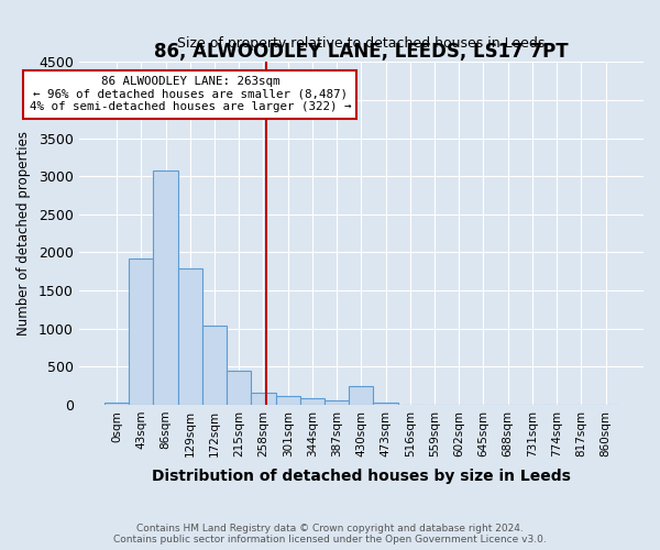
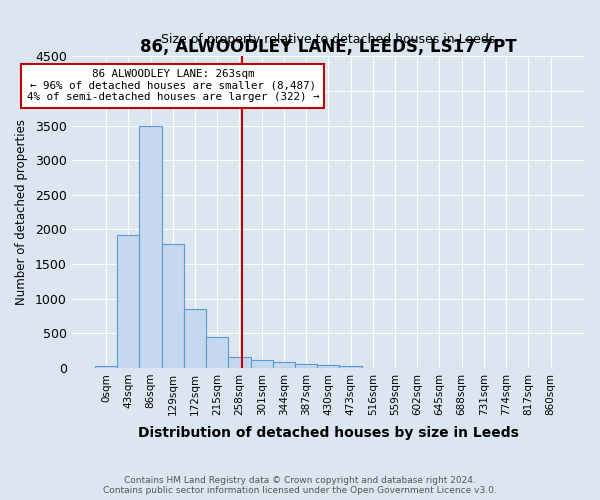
86sqm: 3080 -> 3500
172sqm: 1040 -> 850
430sqm: 240 -> 40
